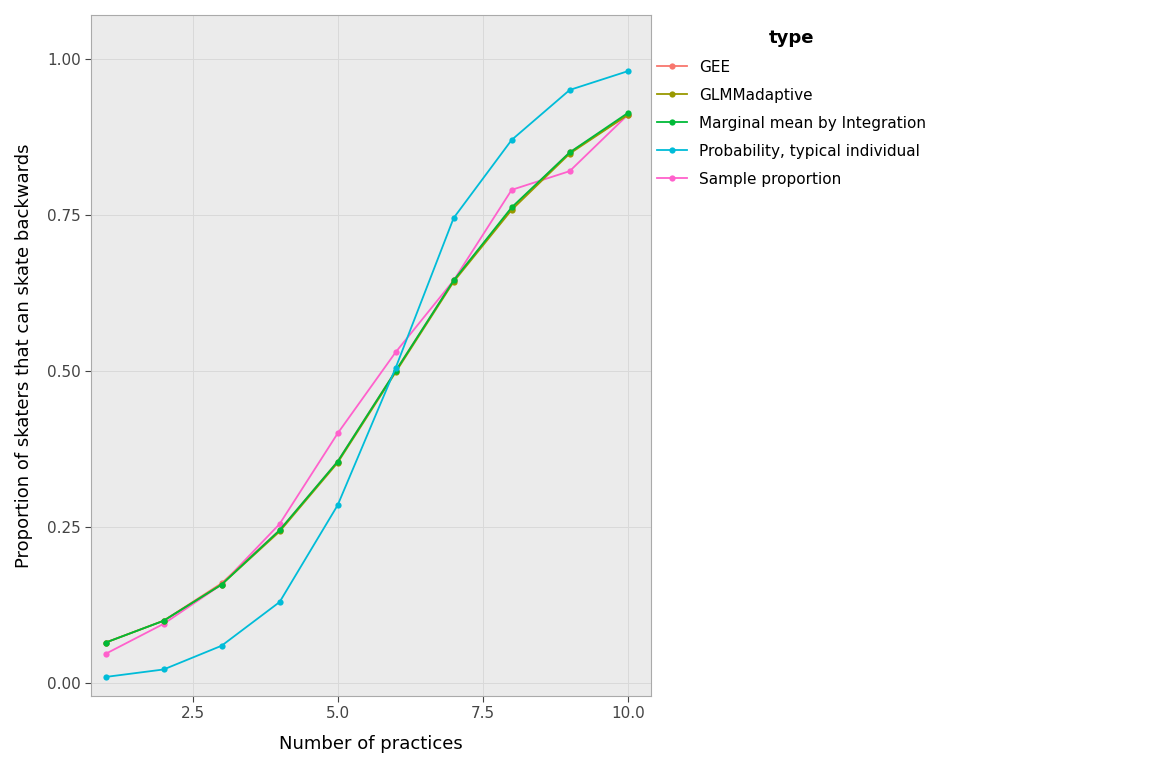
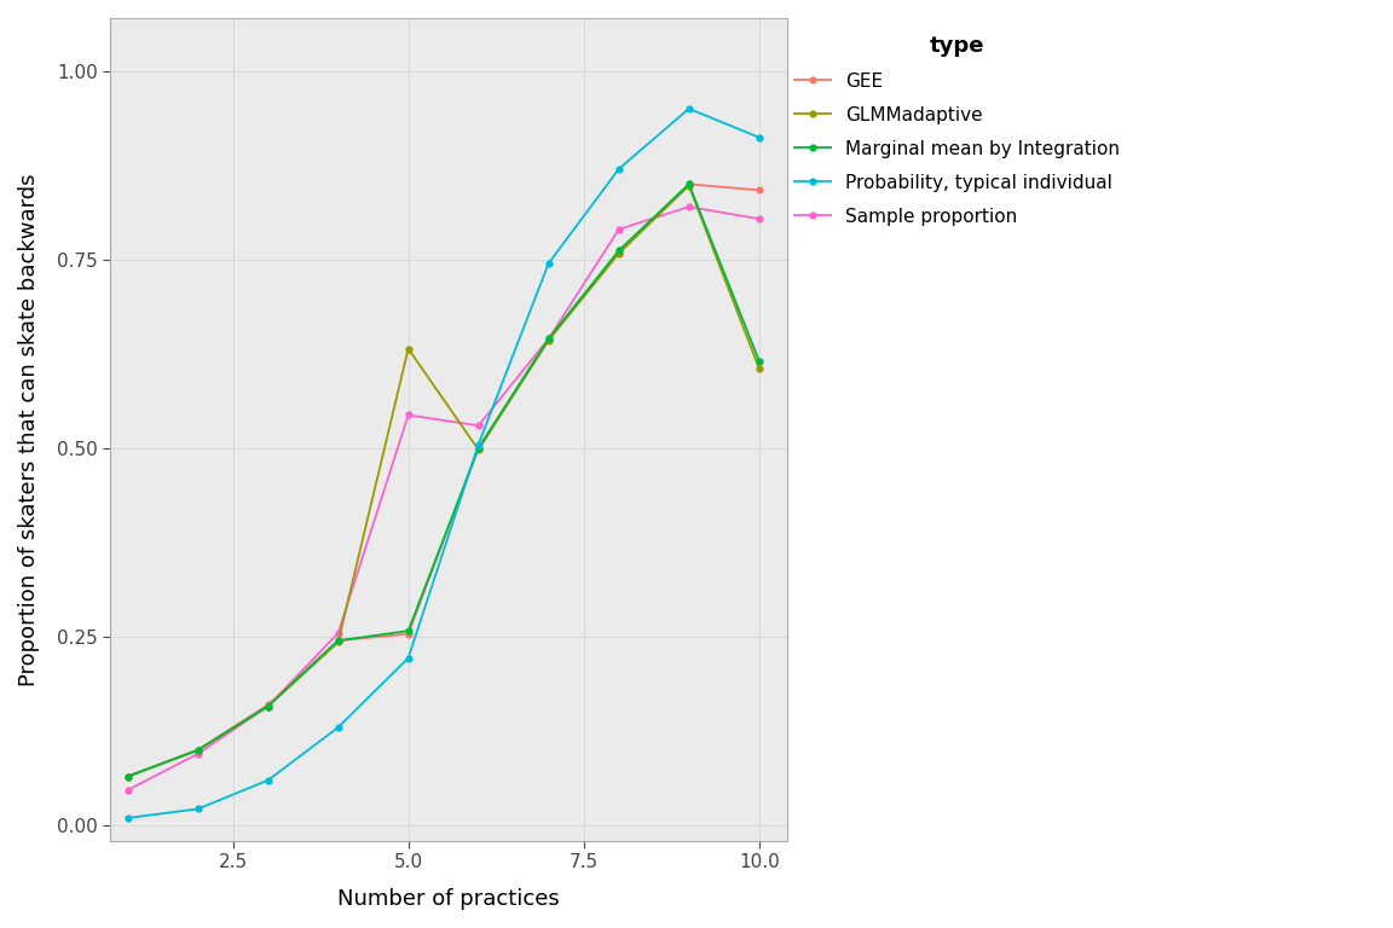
GEE/5.0: 0.355 -> 0.254
GLMMadaptive/5.0: 0.353 -> 0.632
Marginal mean by Integration/5.0: 0.355 -> 0.258
Probability, typical individual/5.0: 0.285 -> 0.222
Sample proportion/5.0: 0.400 -> 0.544
GEE/10.0: 0.910 -> 0.842
GLMMadaptive/10.0: 0.910 -> 0.606
Marginal mean by Integration/10.0: 0.913 -> 0.616
Probability, typical individual/10.0: 0.980 -> 0.912
Sample proportion/10.0: 0.910 -> 0.804
